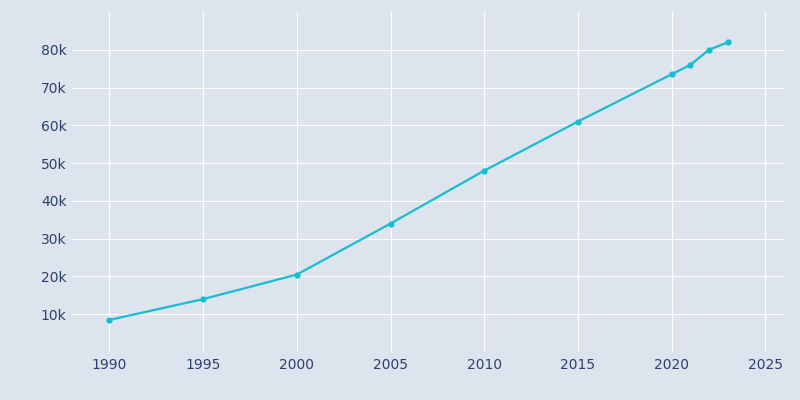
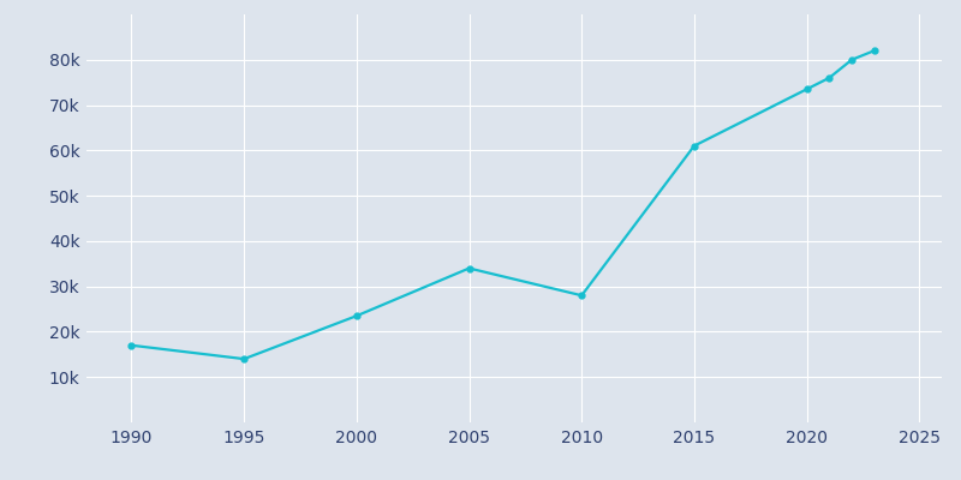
1990: 8.5k -> 17.0k
2000: 20.5k -> 23.5k
2010: 48.0k -> 28.0k
